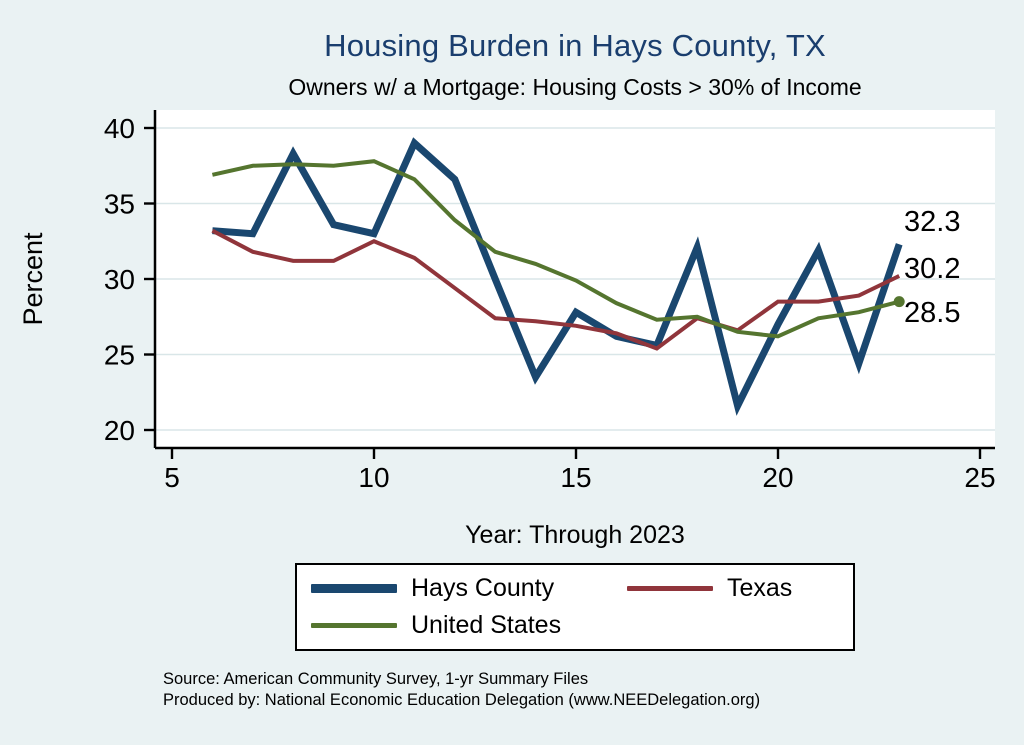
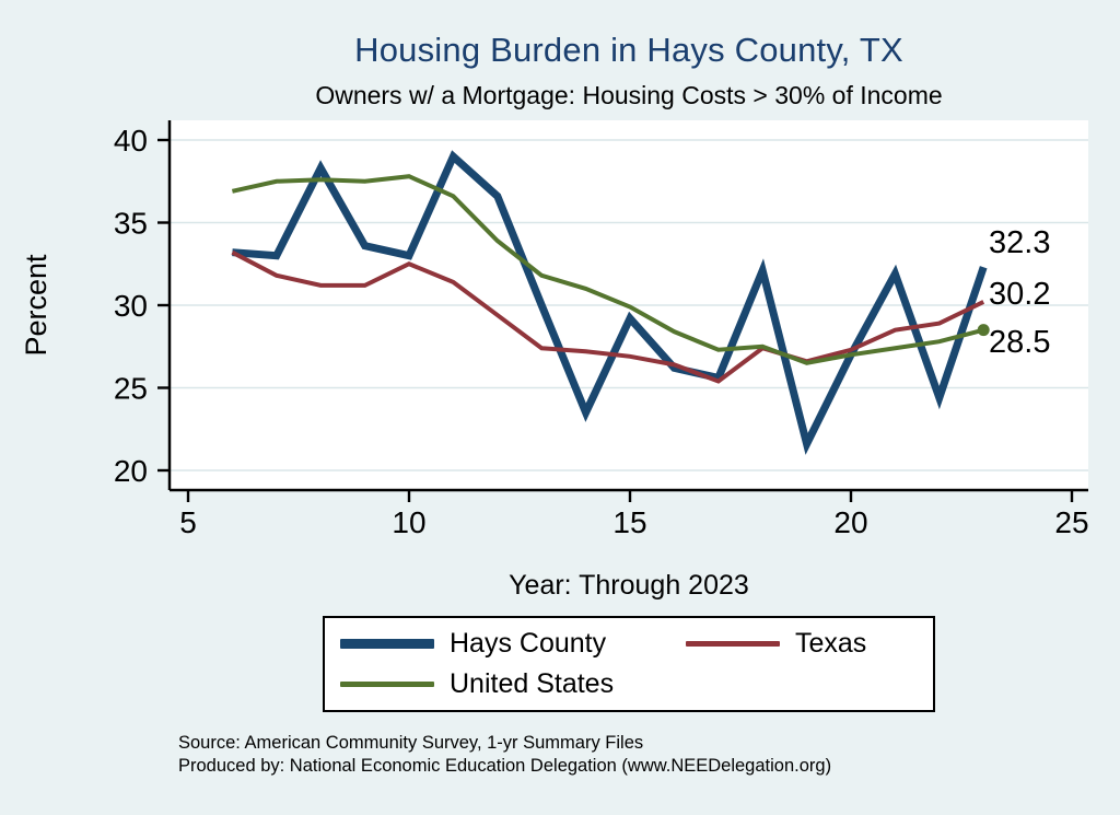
Hays County/15: 27.8 -> 29.2
Texas/20: 28.5 -> 27.3
United States/20: 26.2 -> 27.0
